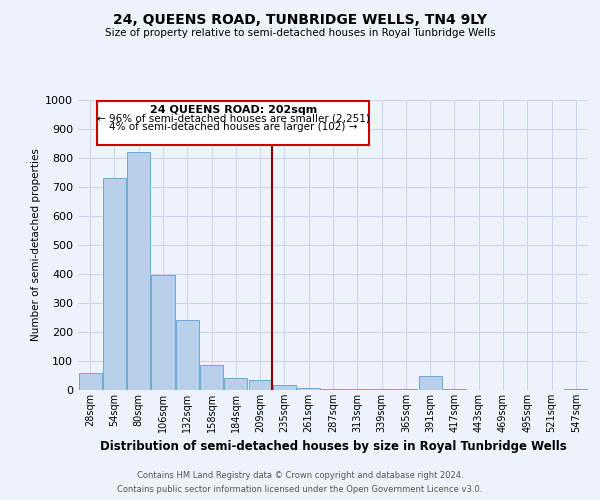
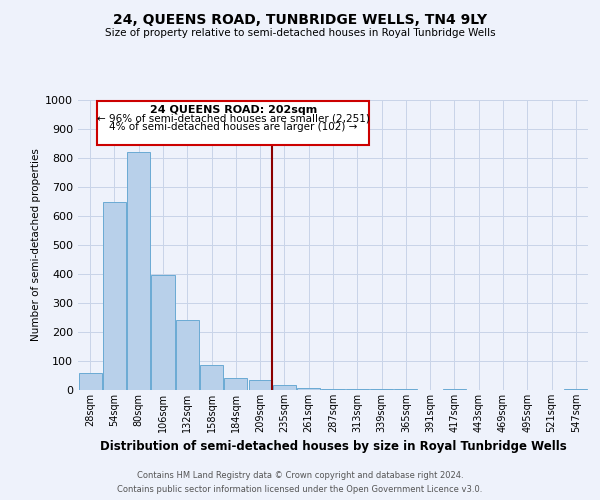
54sqm: 730 -> 648
391sqm: 50 -> 1
